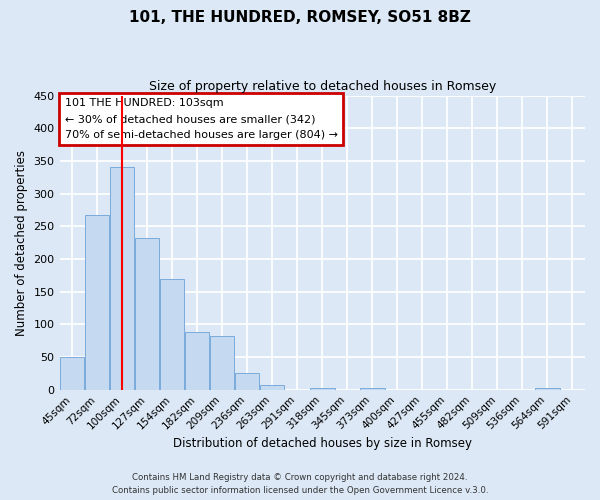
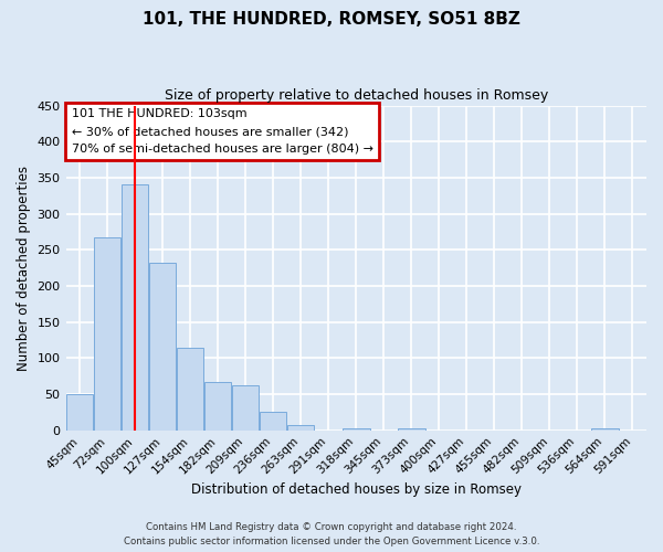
154sqm: 170 -> 114
182sqm: 88 -> 67
209sqm: 82 -> 62
